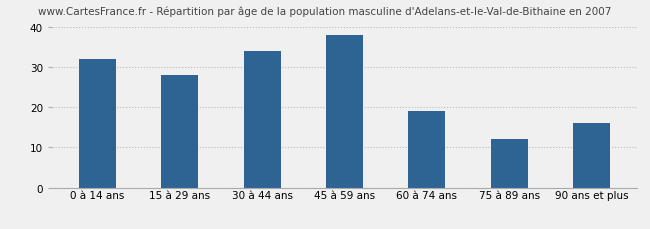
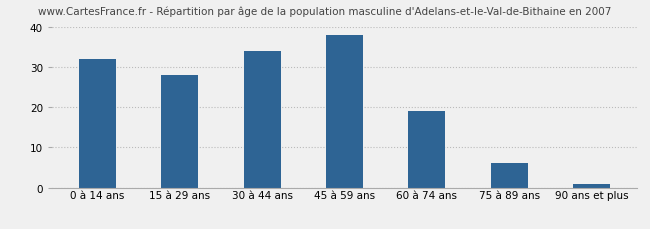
75 à 89 ans: 12 -> 6
90 ans et plus: 16 -> 1
